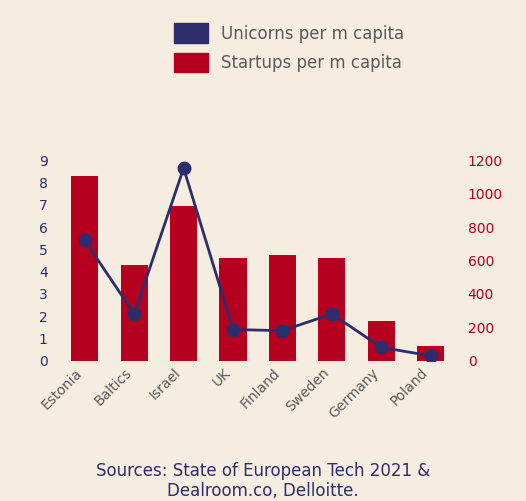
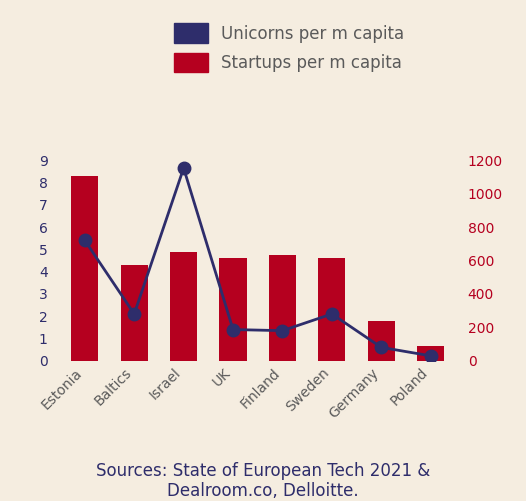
Startups per m capita/Israel: 6.95 -> 4.90
